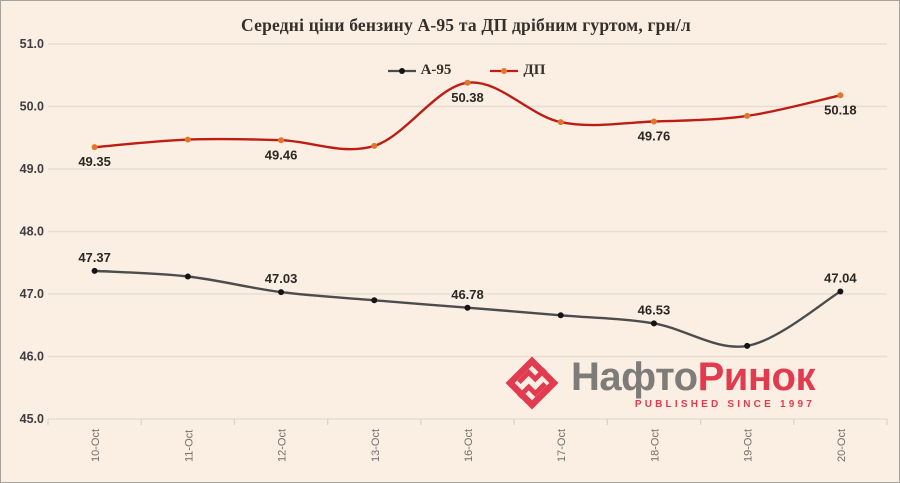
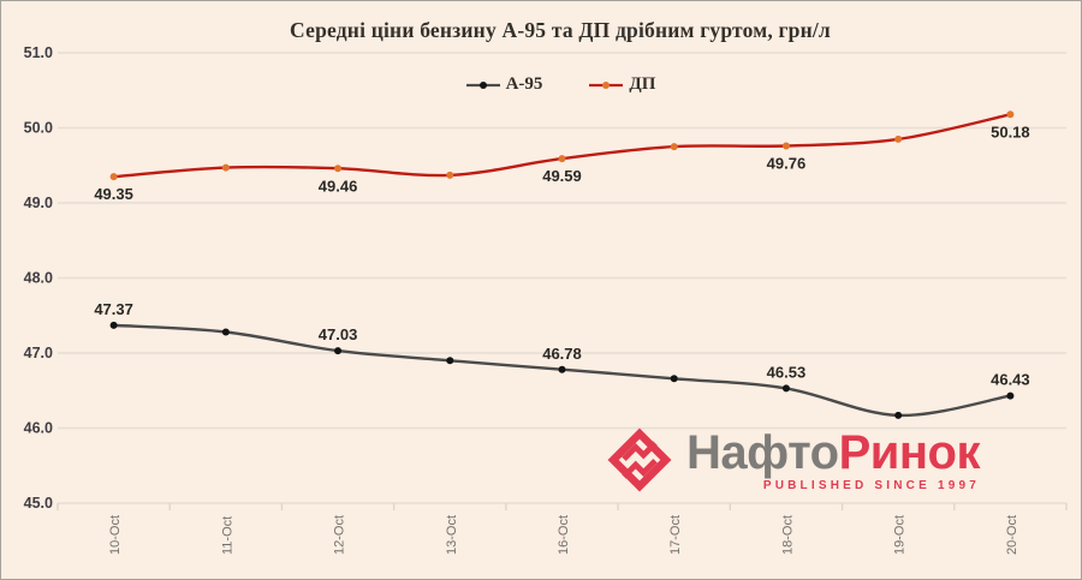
ДП/16-Oct: 50.38 -> 49.59
А-95/20-Oct: 47.04 -> 46.43
